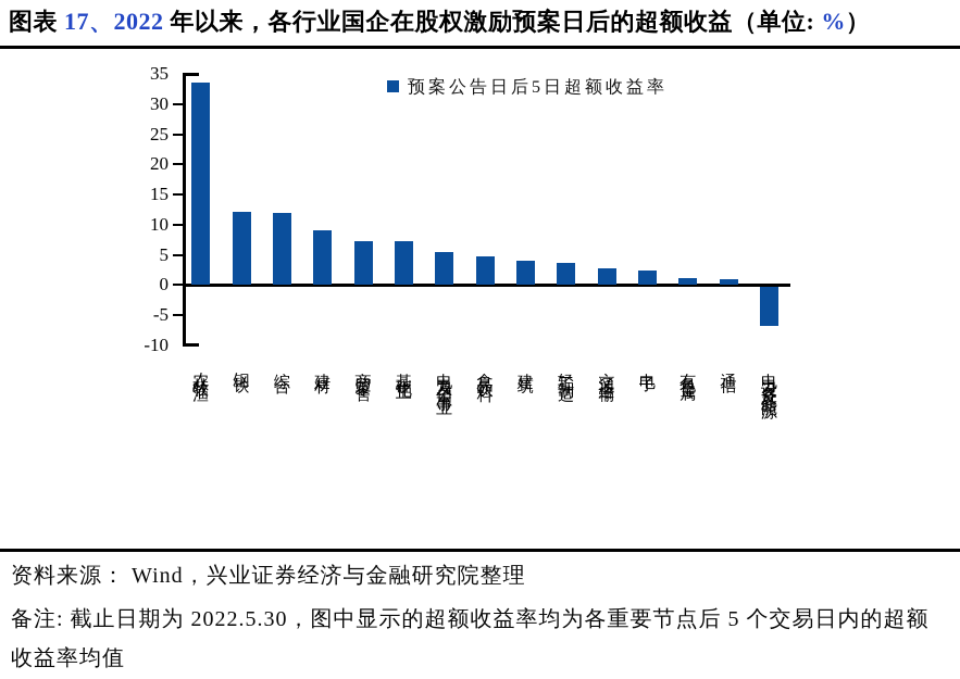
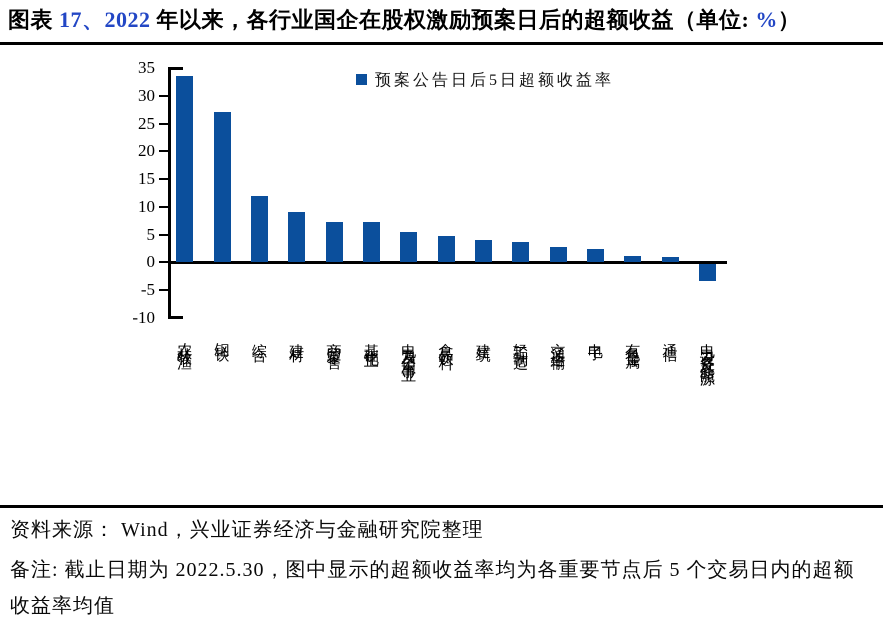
钢铁: 12 -> 27
电力设备及新能源: -6 -> -3
